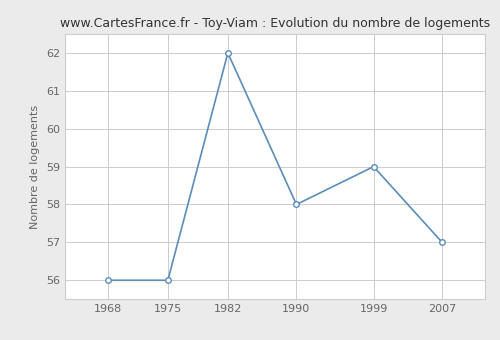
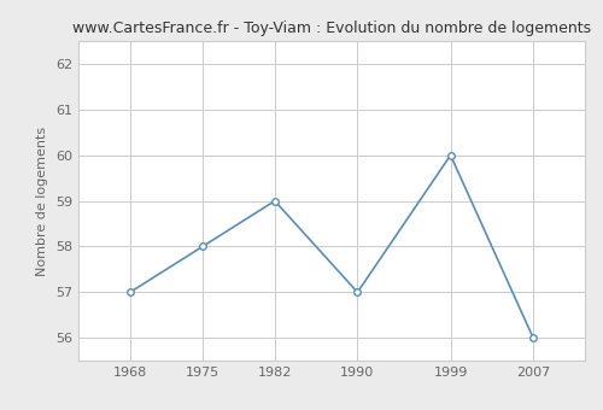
1968: 56 -> 57
1975: 56 -> 58
1982: 62 -> 59
1990: 58 -> 57
1999: 59 -> 60
2007: 57 -> 56
